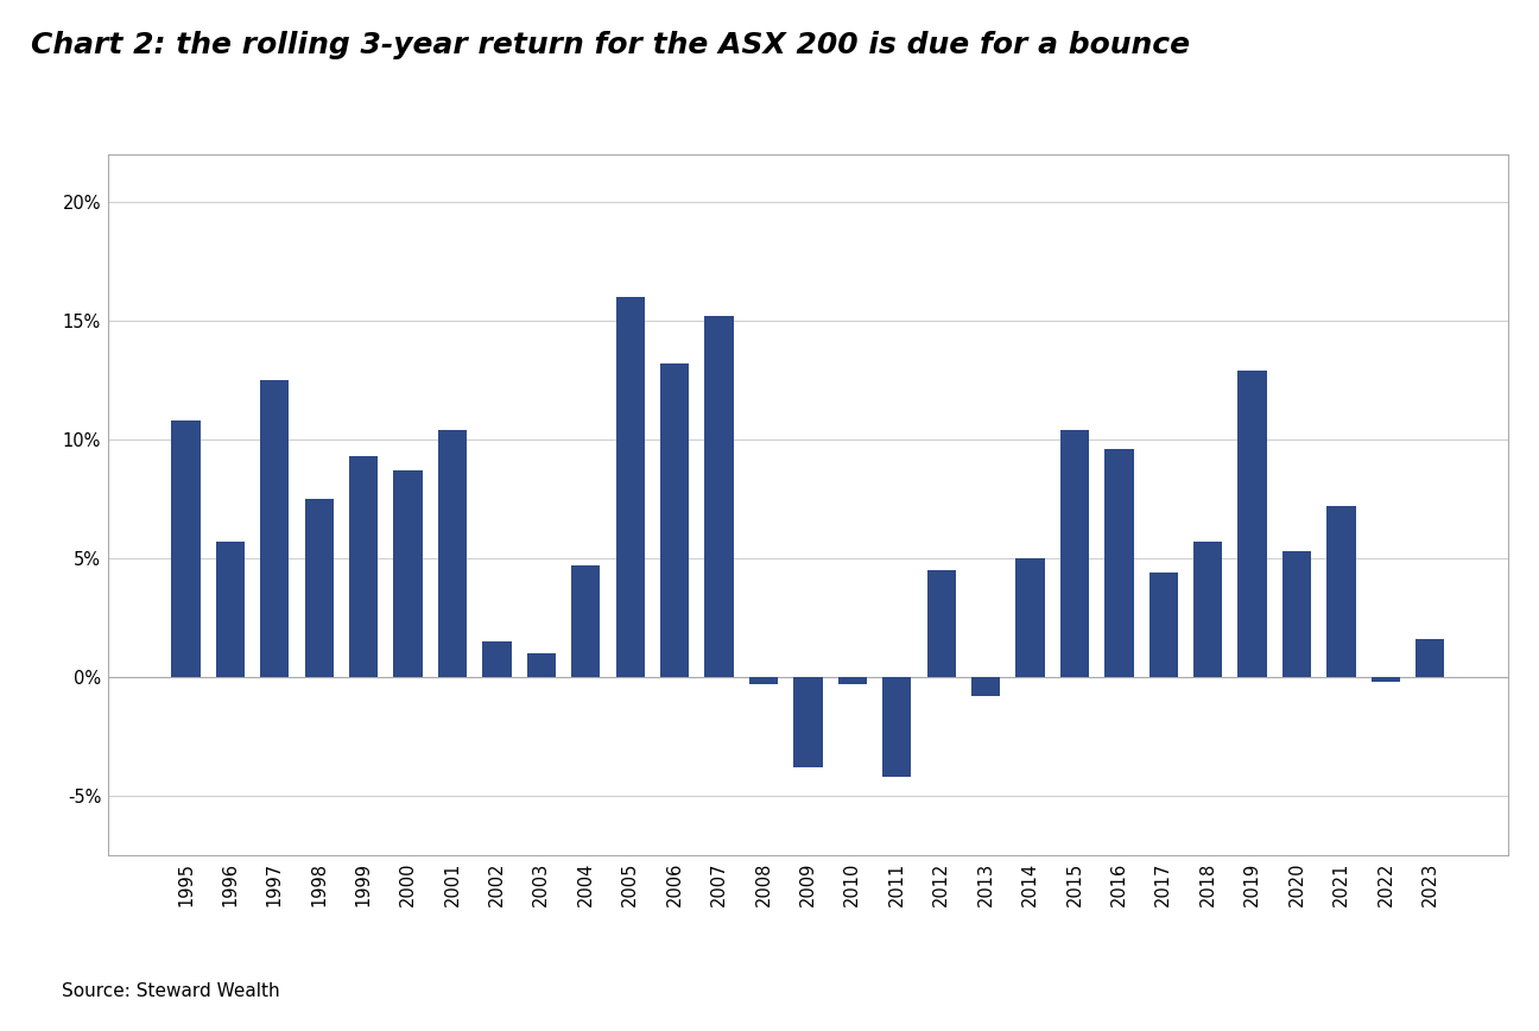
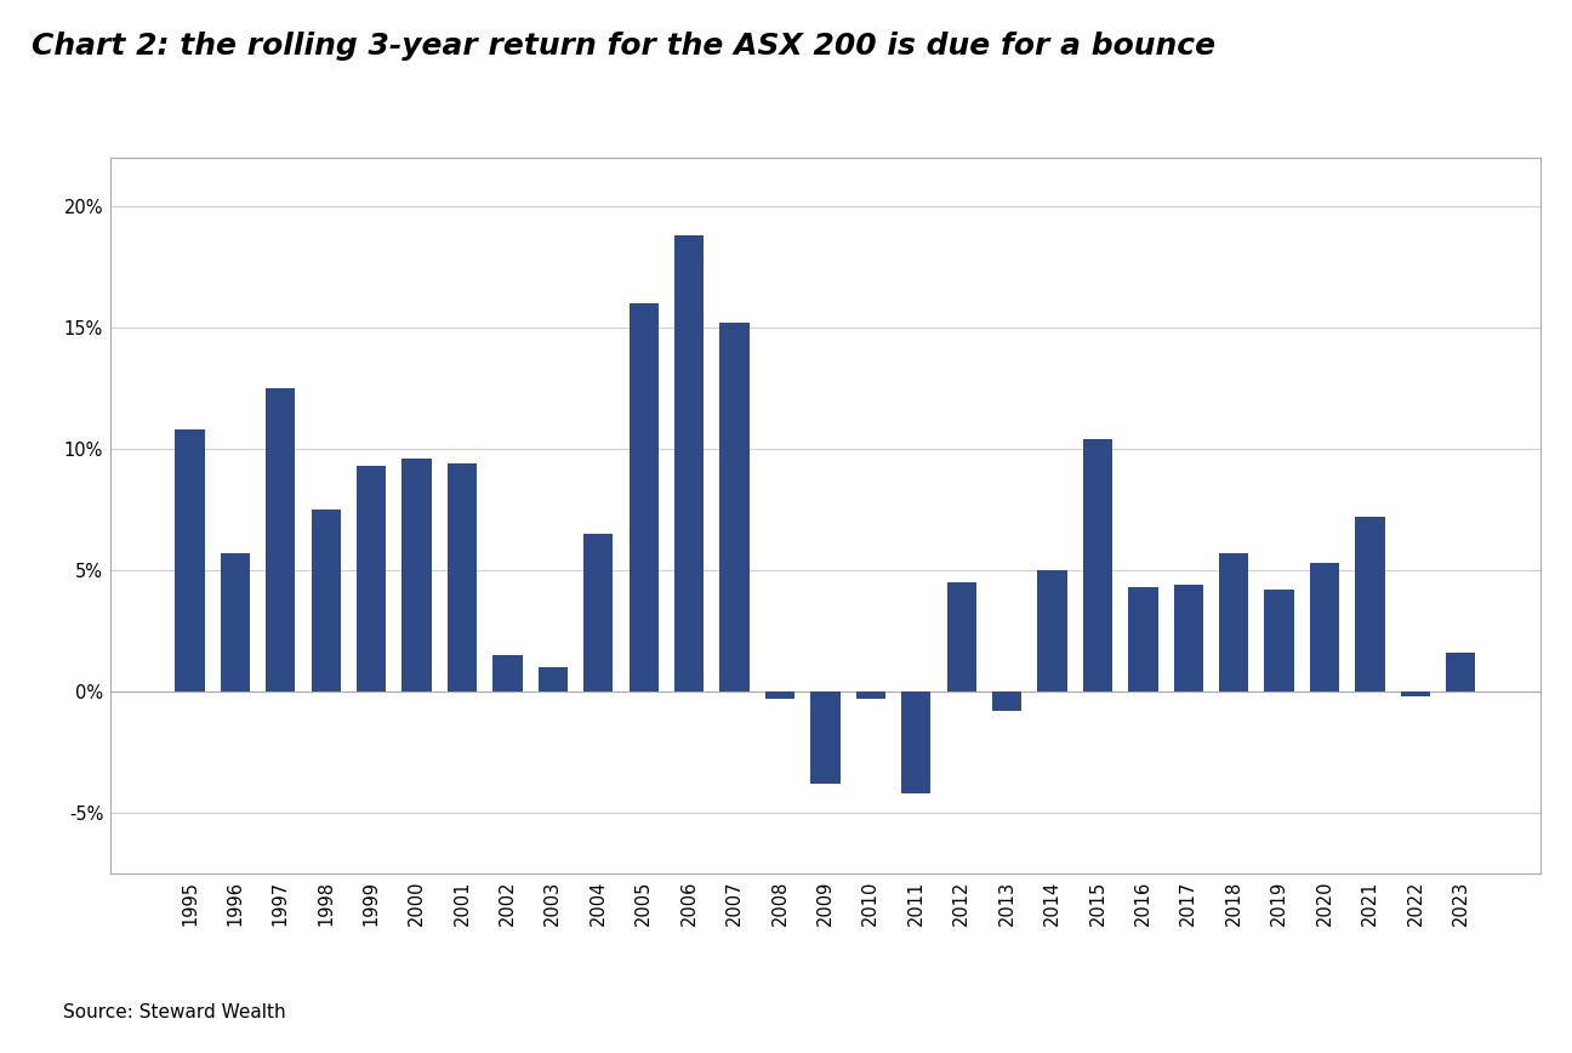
2000: 8.7% -> 9.6%
2001: 10.4% -> 9.4%
2004: 4.7% -> 6.5%
2006: 13.2% -> 18.8%
2016: 9.6% -> 4.3%
2019: 12.9% -> 4.2%
